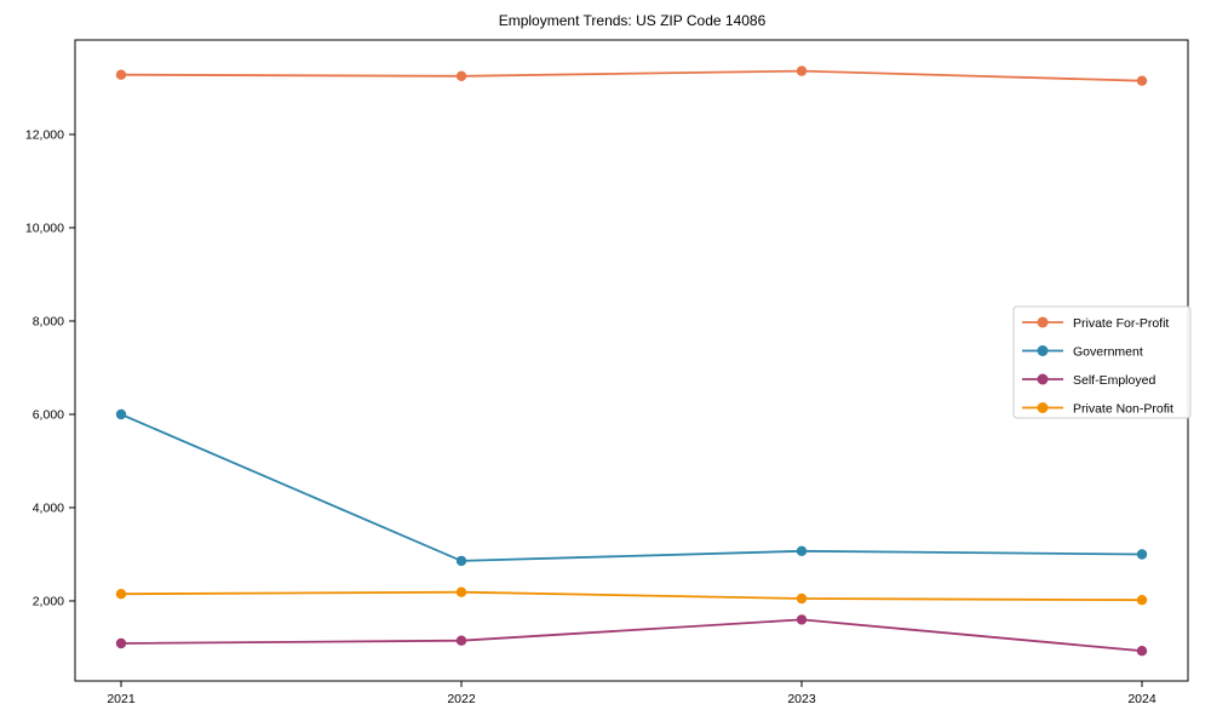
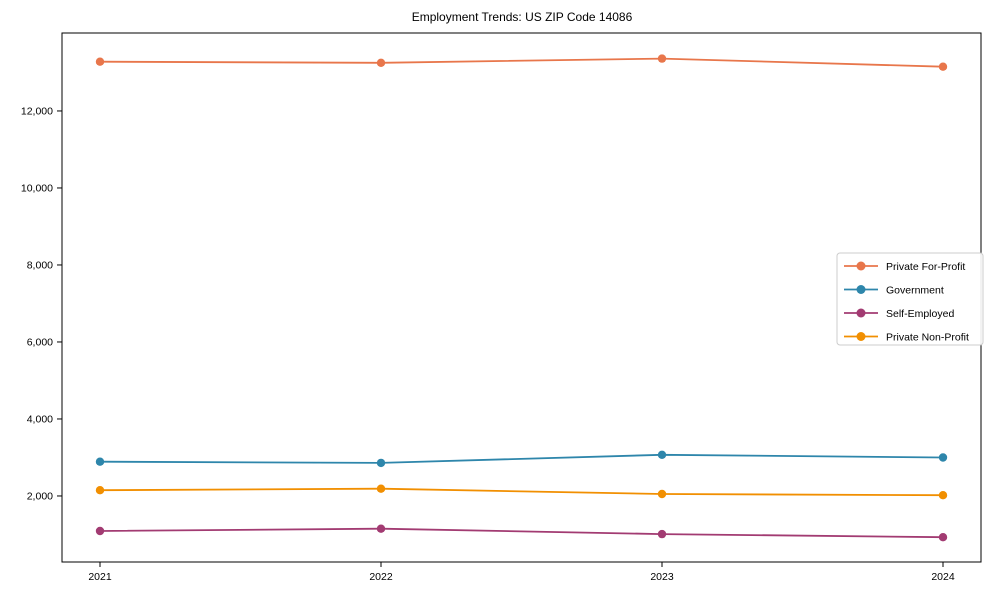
Government/2021: 6000 -> 2900
Self-Employed/2023: 1600 -> 1000
